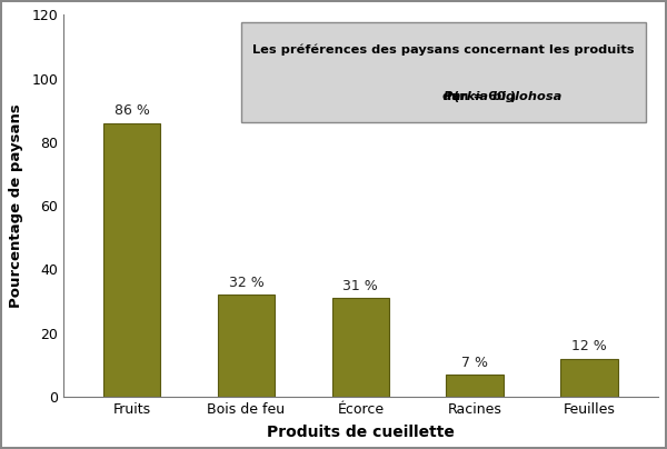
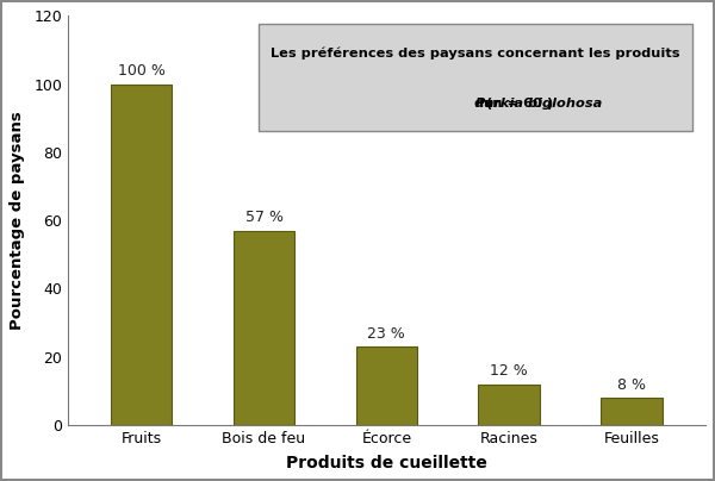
Fruits: 86 -> 100
Bois de feu: 32 -> 57
Écorce: 31 -> 23
Racines: 7 -> 12
Feuilles: 12 -> 8
